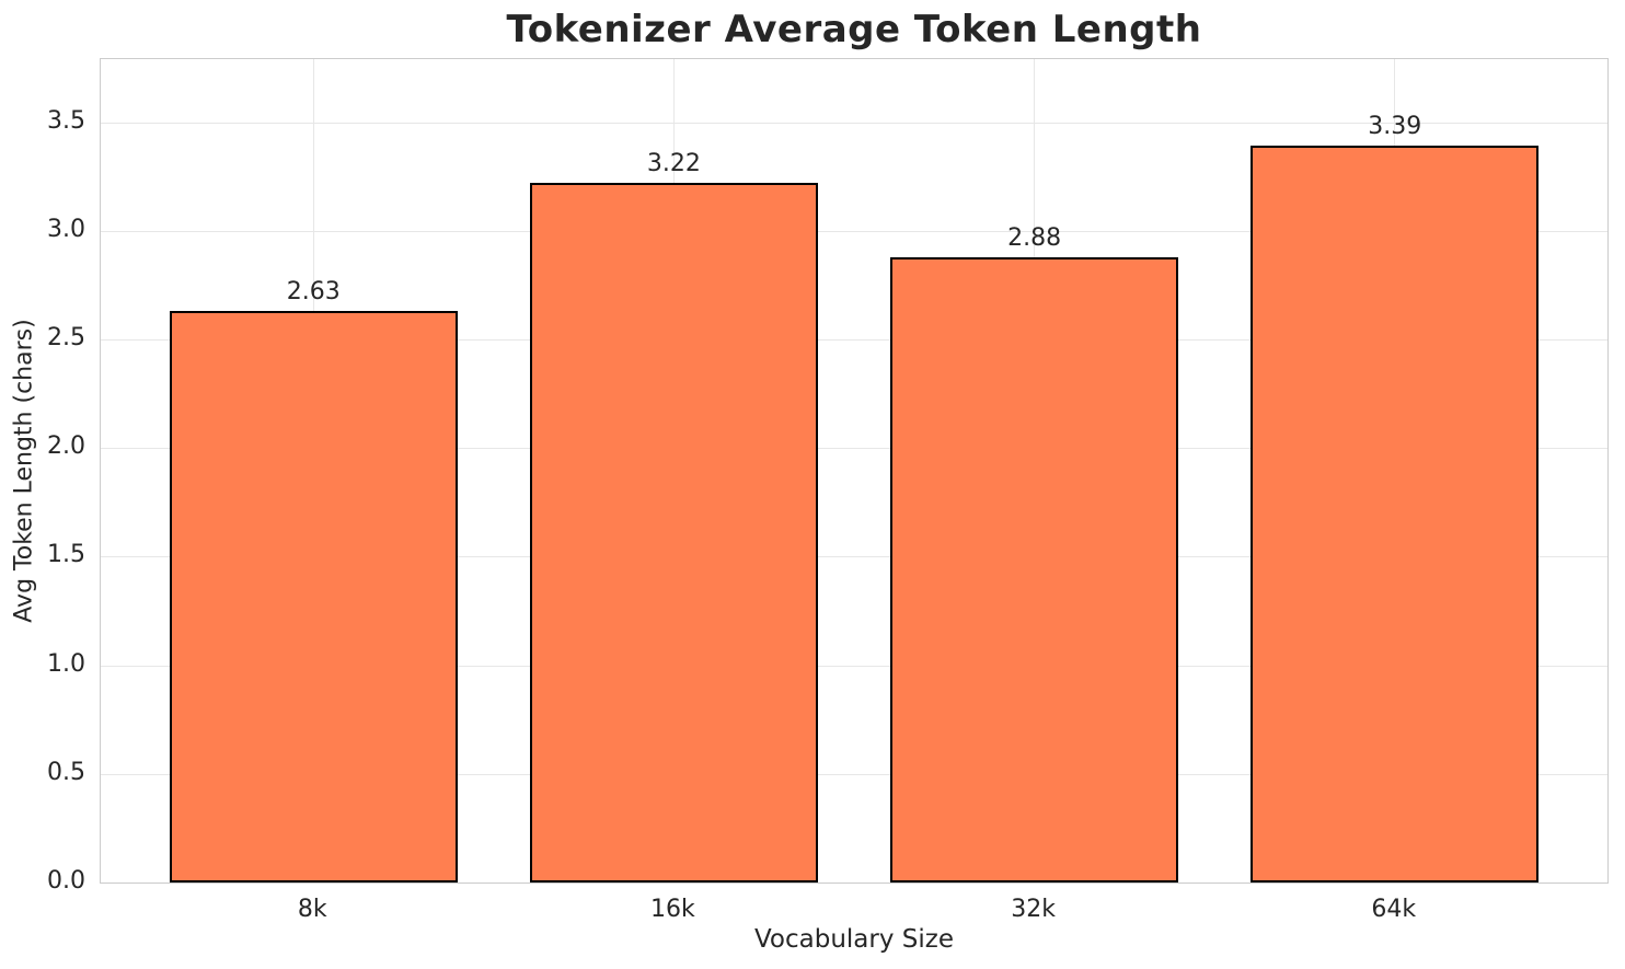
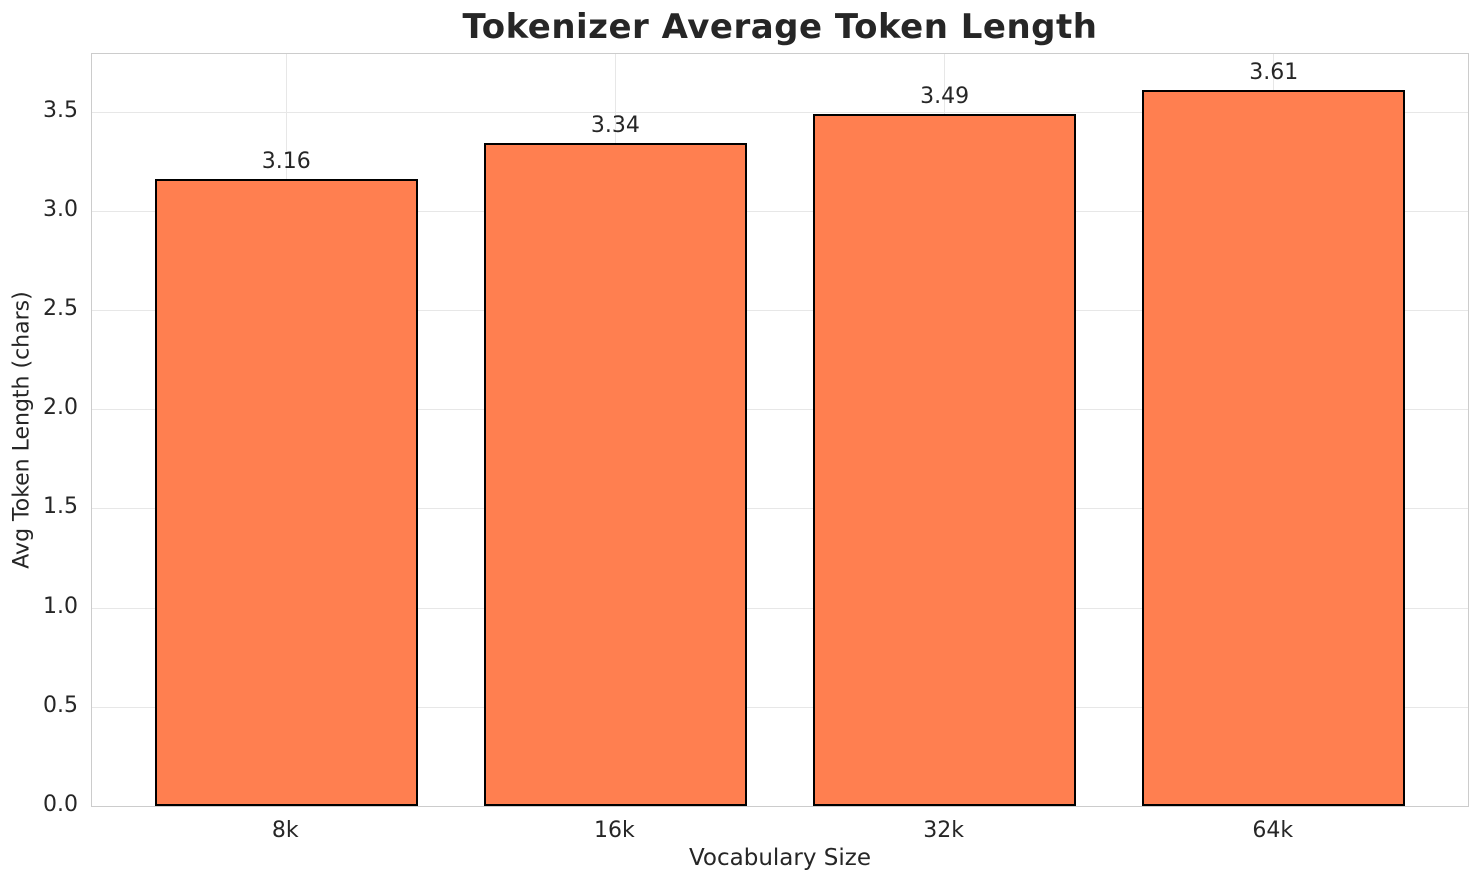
8k: 2.63 -> 3.16
16k: 3.22 -> 3.34
32k: 2.88 -> 3.49
64k: 3.39 -> 3.61
